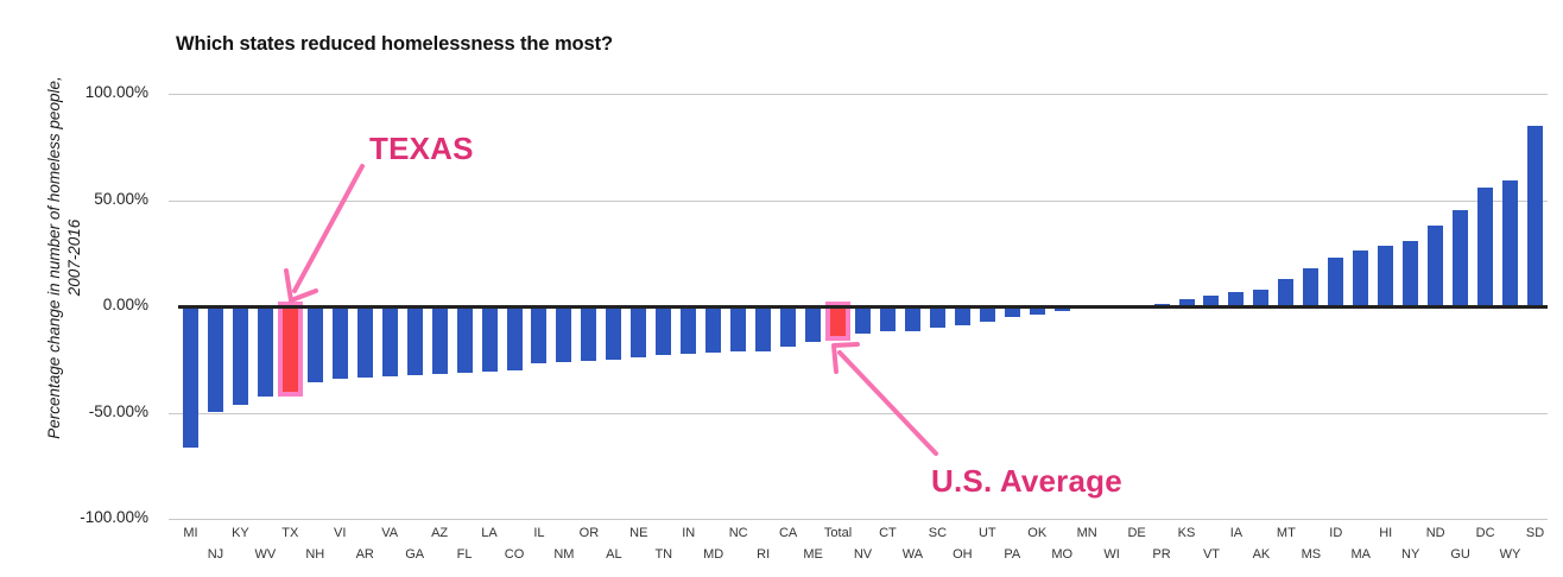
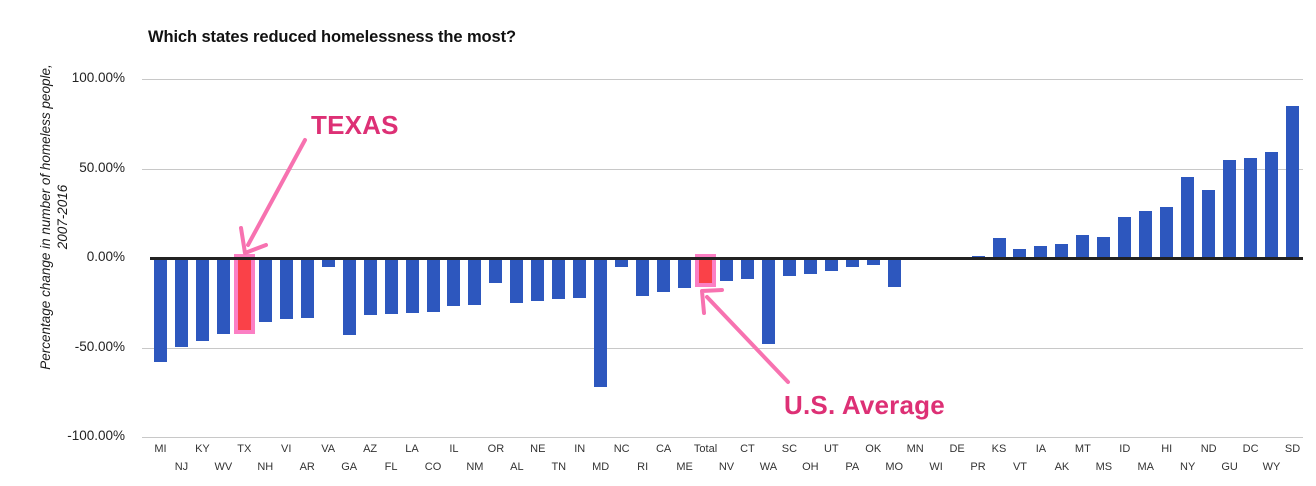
MI: -66% -> -58%
VA: -33% -> -5%
GA: -32% -> -43%
OR: -26% -> -14%
MD: -22% -> -72%
NC: -22% -> -5%
WA: -12% -> -48%
MO: -2% -> -16%
KS: 4% -> 11%
MS: 18% -> 12%
NY: 30% -> 45%
GU: 45% -> 55%
